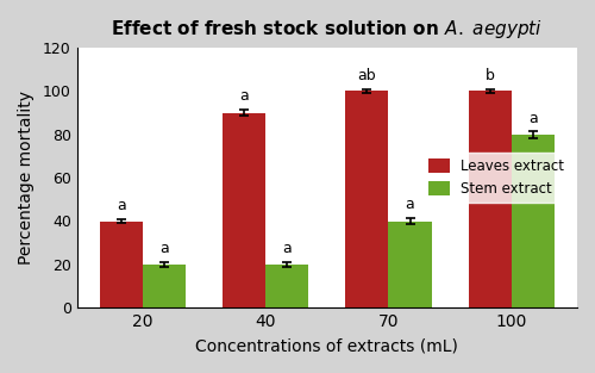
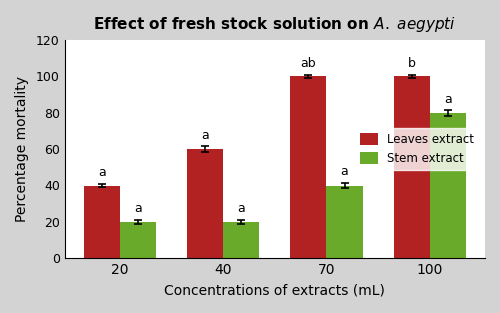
Leaves extract/40: 90 -> 60
